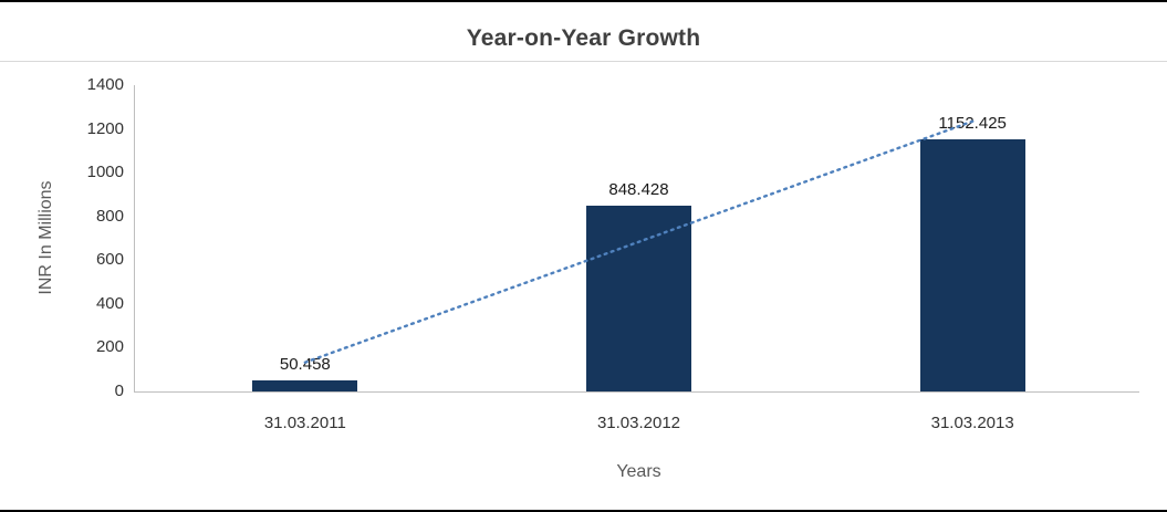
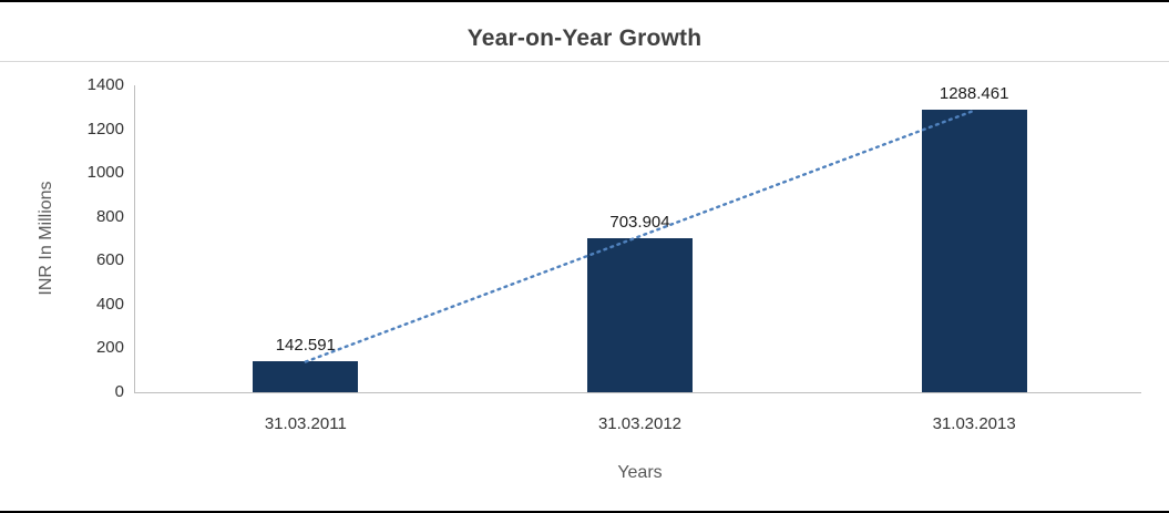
31.03.2011: 50.458 -> 142.591
31.03.2012: 848.428 -> 703.904
31.03.2013: 1152.425 -> 1288.461
